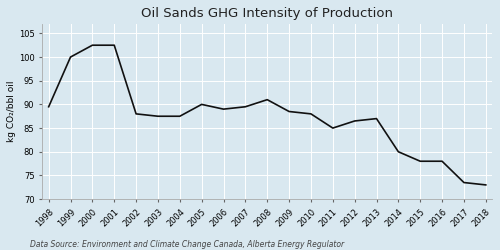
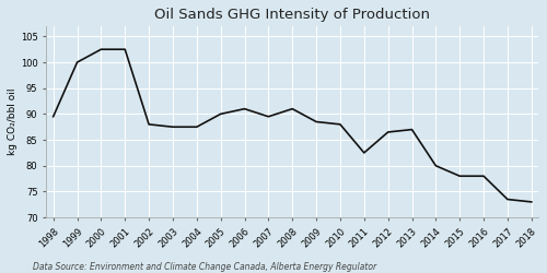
2006: 89.0 -> 91.0
2011: 85.0 -> 82.5
